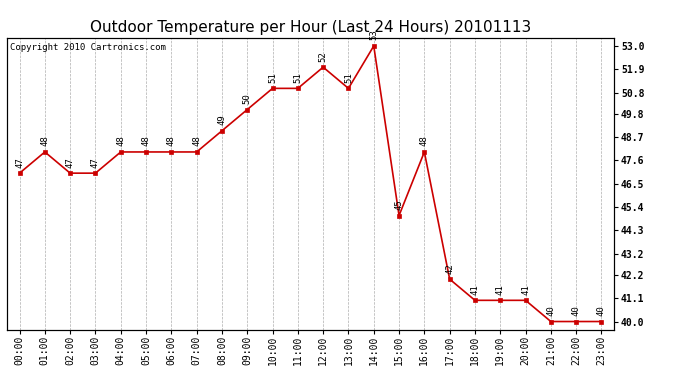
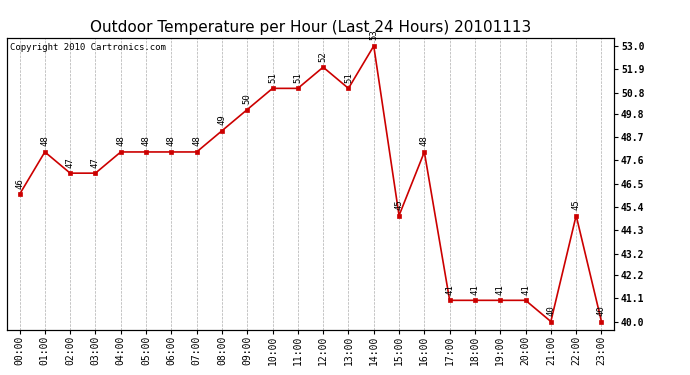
00:00: 47 -> 46
17:00: 42 -> 41
22:00: 40 -> 45
